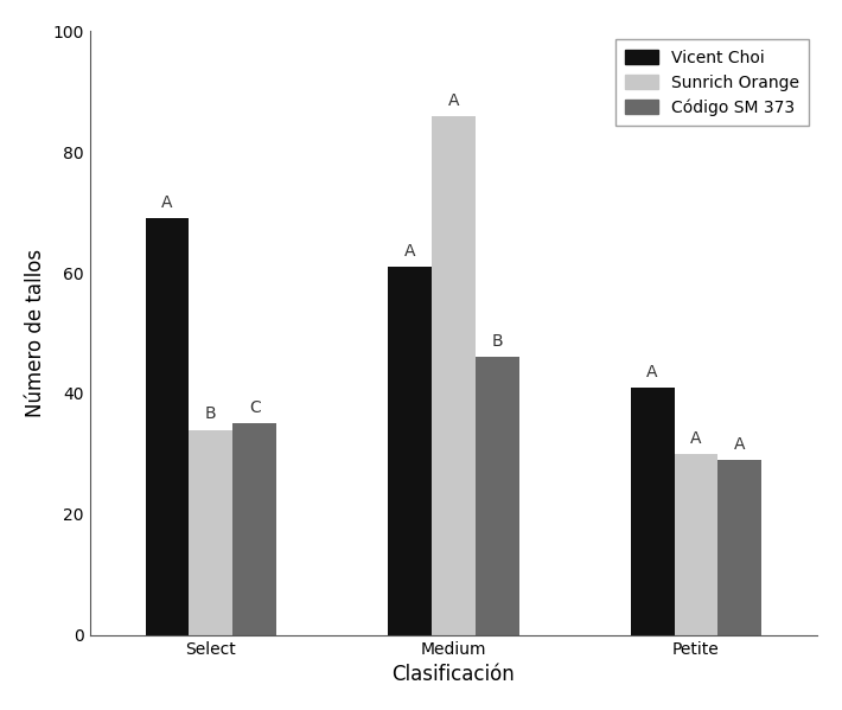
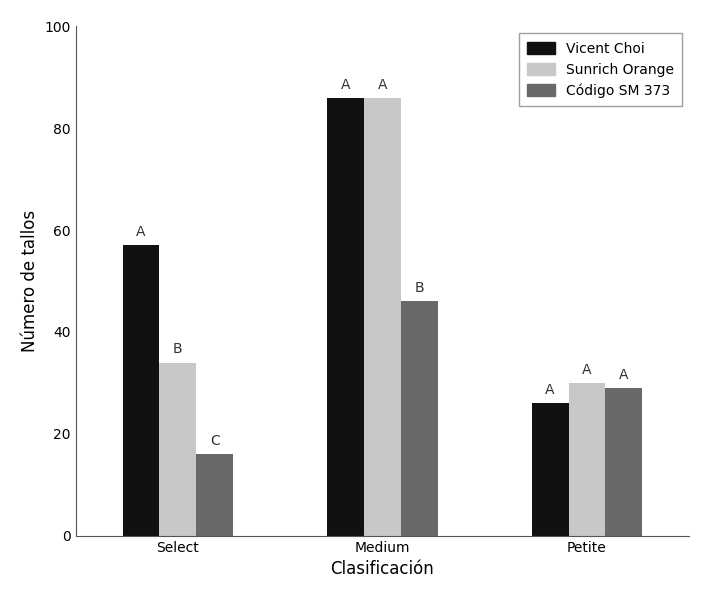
Vicent Choi/Select: 69 -> 57
Código SM 373/Select: 35 -> 16
Vicent Choi/Medium: 61 -> 86
Vicent Choi/Petite: 41 -> 26
